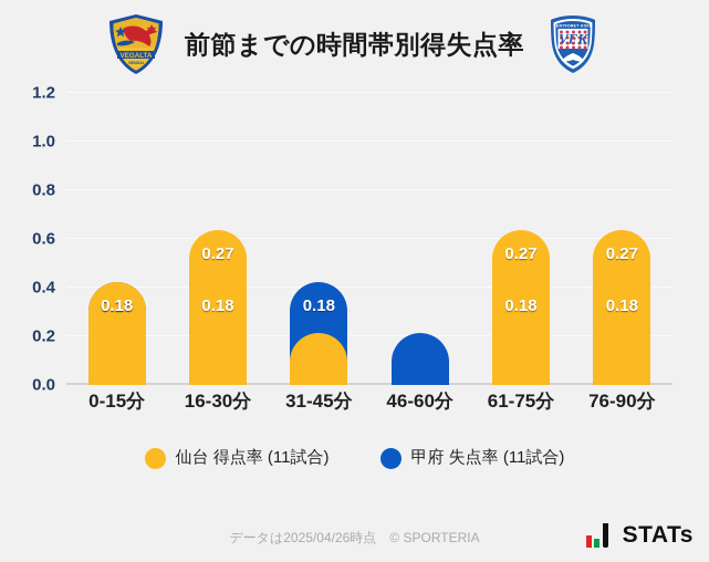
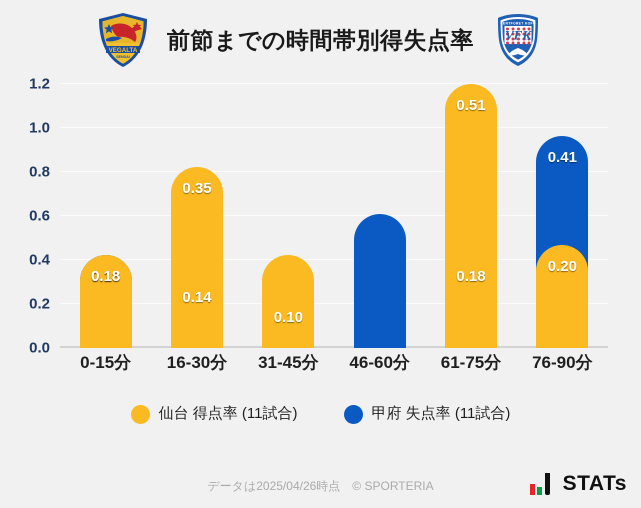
甲府 失点率 (11試合)/16-30分: 0.18 -> 0.14
仙台 得点率 (11試合)/16-30分: 0.27 -> 0.35
甲府 失点率 (11試合)/31-45分: 0.18 -> 0.10
仙台 得点率 (11試合)/31-45分: 0.09 -> 0.18
甲府 失点率 (11試合)/46-60分: 0.09 -> 0.26
仙台 得点率 (11試合)/61-75分: 0.27 -> 0.51
甲府 失点率 (11試合)/76-90分: 0.18 -> 0.41
仙台 得点率 (11試合)/76-90分: 0.27 -> 0.20
